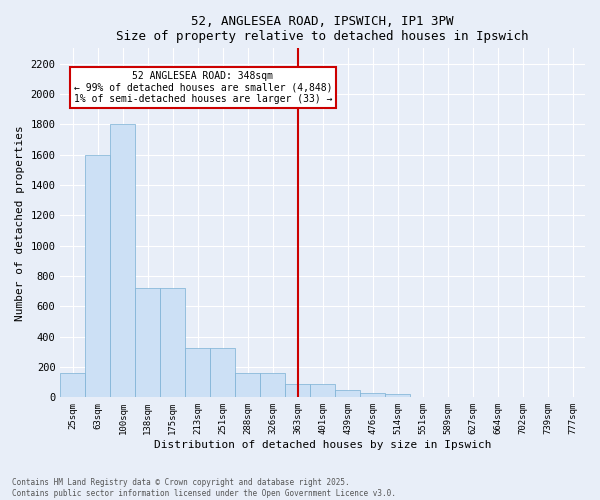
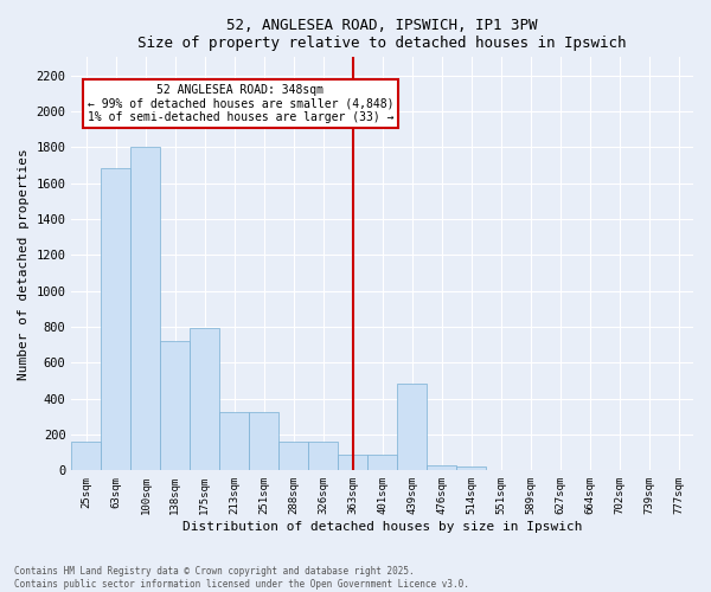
63sqm: 1600 -> 1680
175sqm: 720 -> 790
439sqm: 50 -> 480
